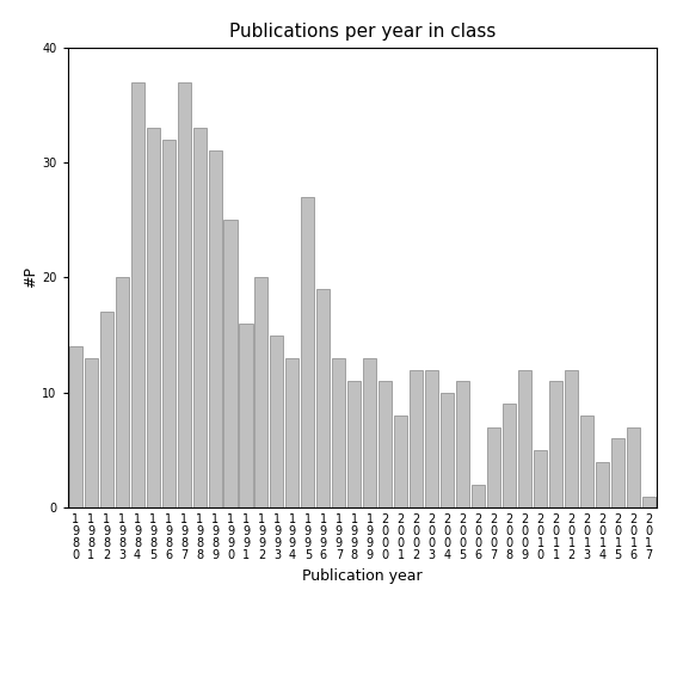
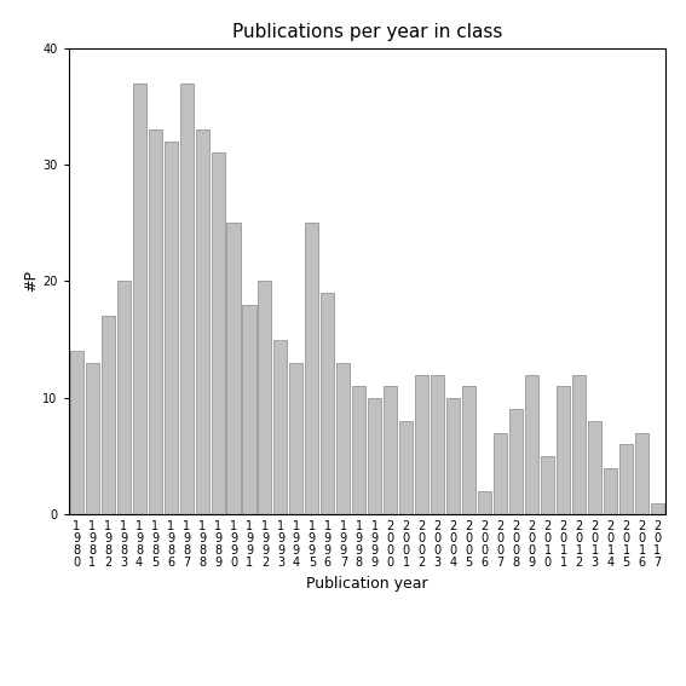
1 9 9 1: 16 -> 18
1 9 9 5: 27 -> 25
1 9 9 9: 13 -> 10
